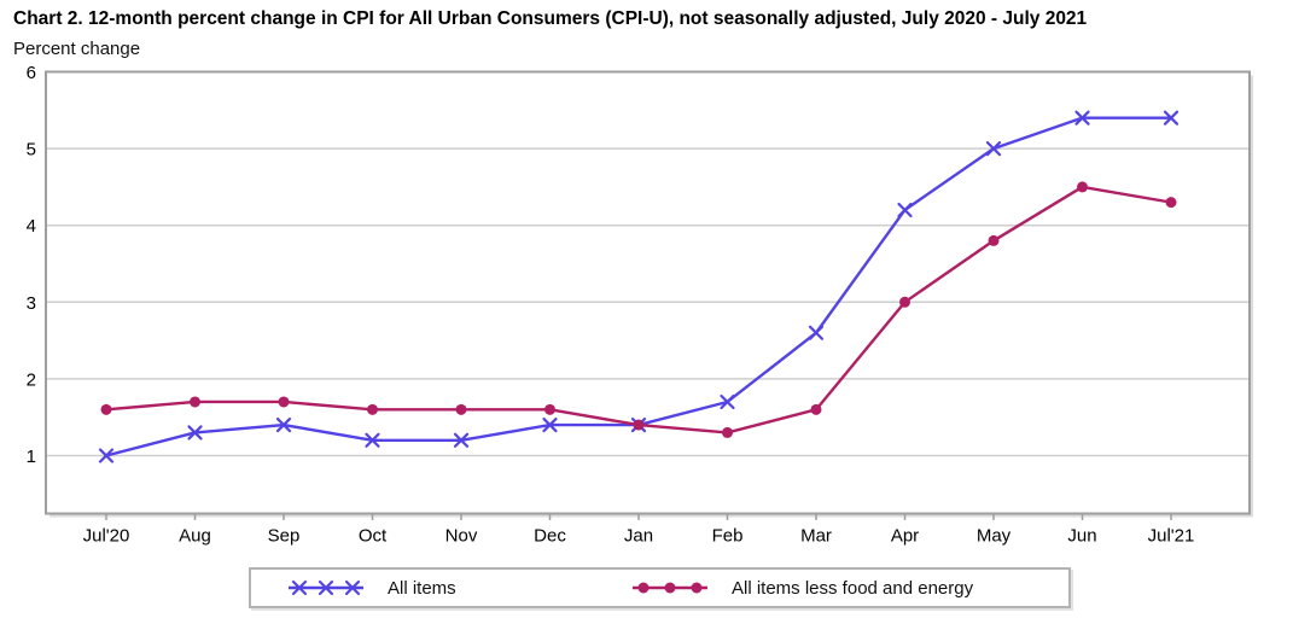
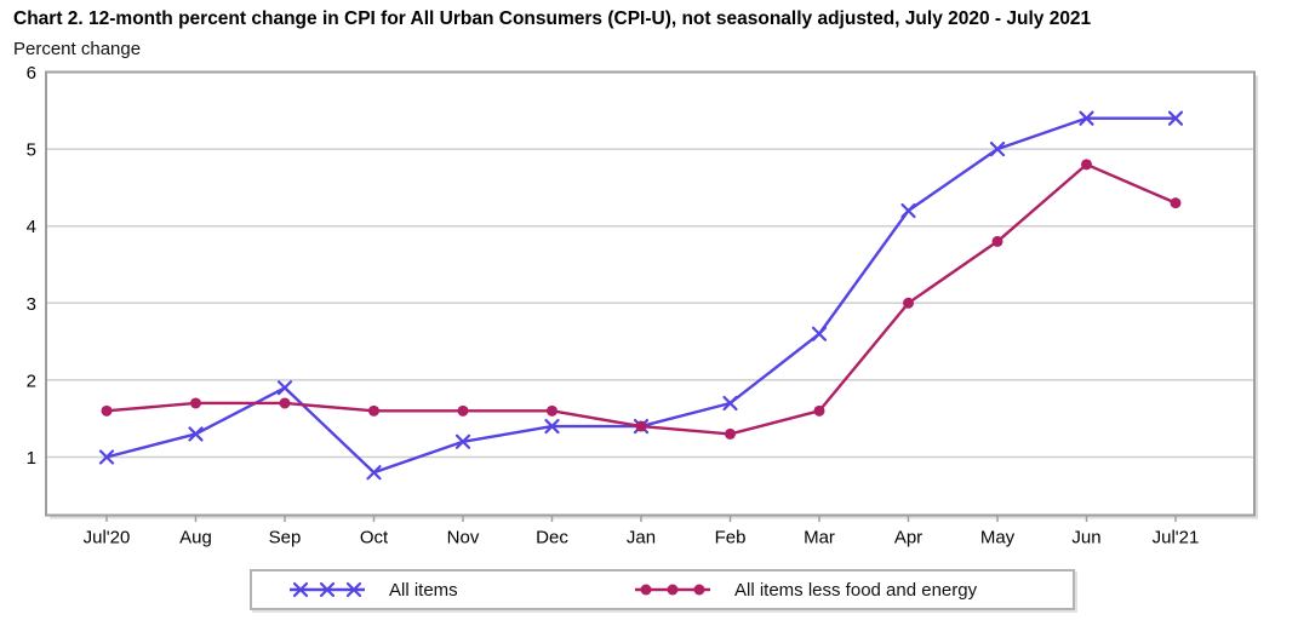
All items/Sep: 1.4 -> 1.9
All items/Oct: 1.2 -> 0.8
All items less food and energy/Jun: 4.5 -> 4.8
